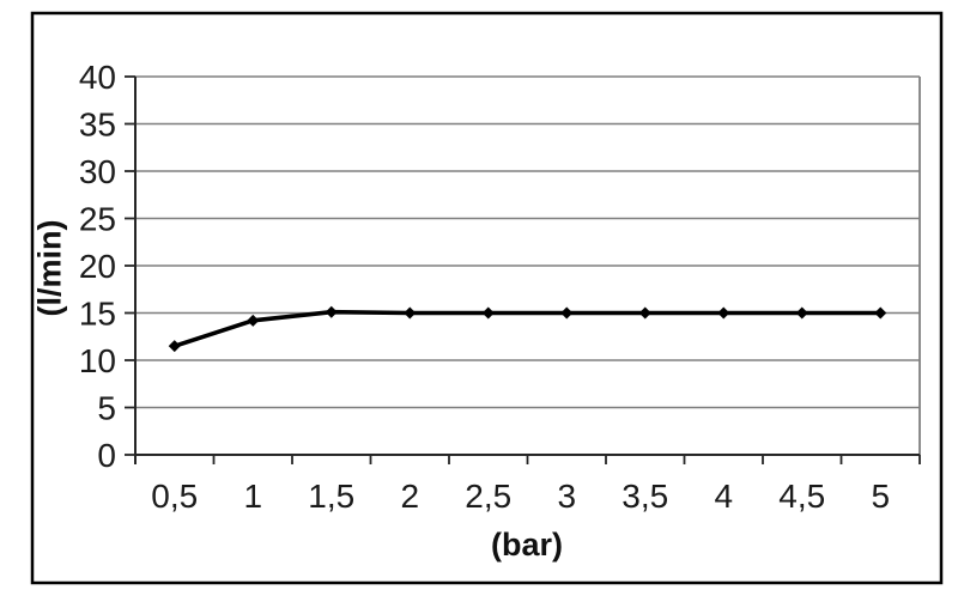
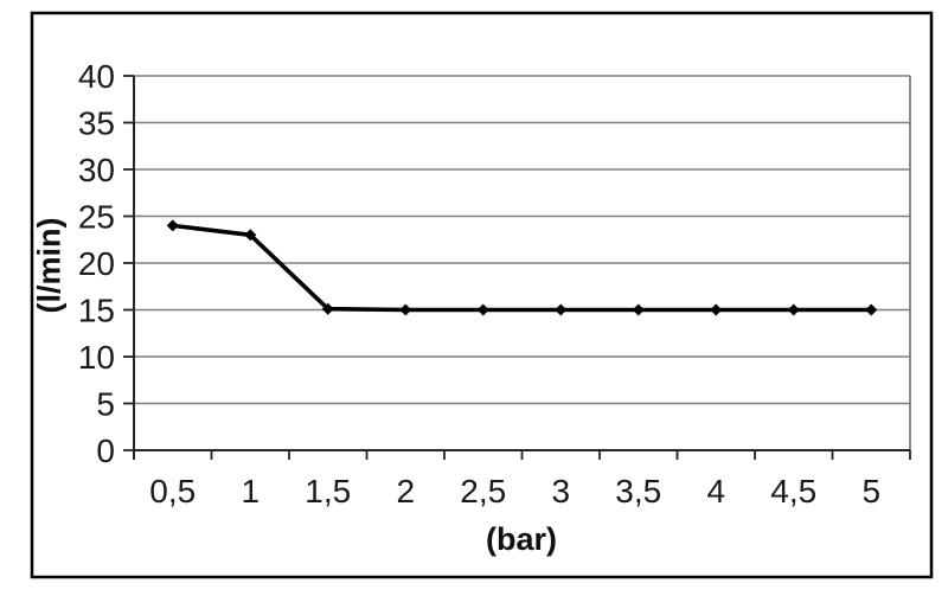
0,5: 12 -> 24
1: 14 -> 23
